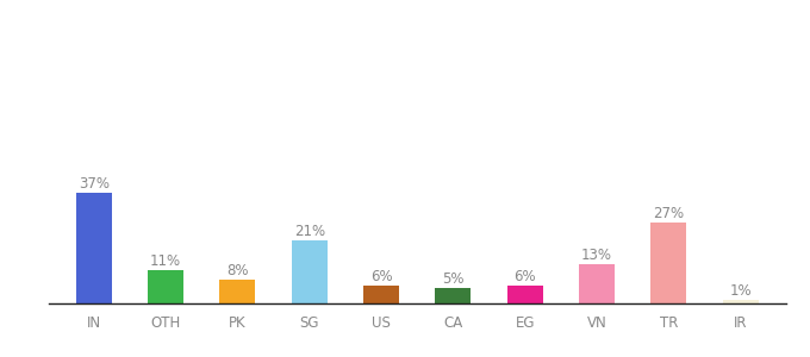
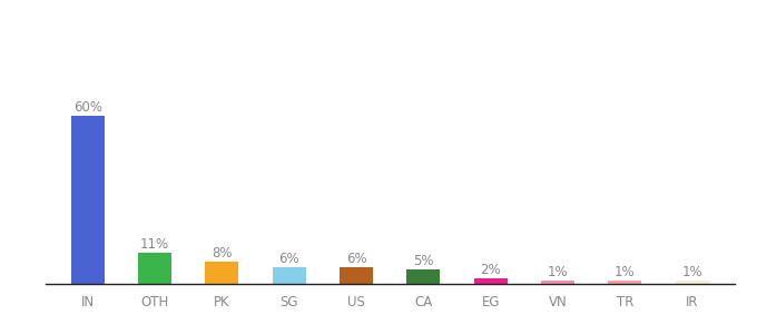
IN: 37% -> 60%
SG: 21% -> 6%
EG: 6% -> 2%
VN: 13% -> 1%
TR: 27% -> 1%
